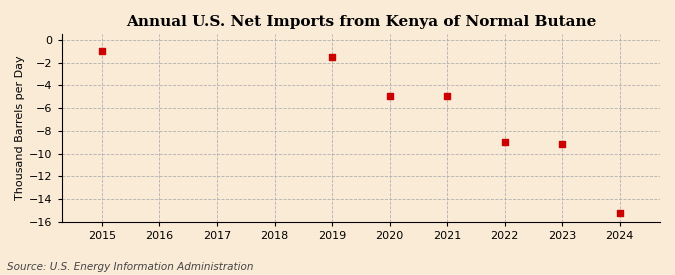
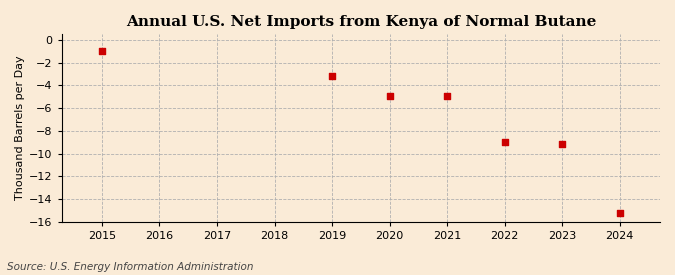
2019: -1.5 -> -3.2
